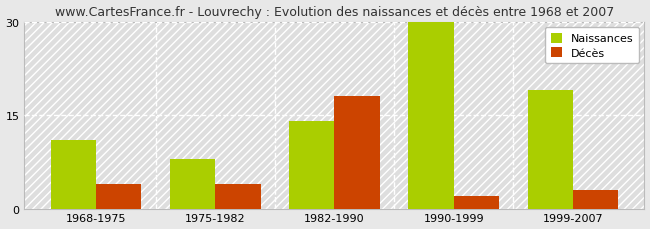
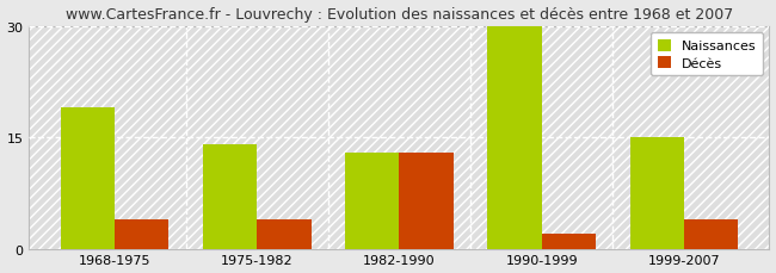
Naissances/1968-1975: 11 -> 19
Naissances/1975-1982: 8 -> 14
Naissances/1982-1990: 14 -> 13
Décès/1982-1990: 18 -> 13
Naissances/1999-2007: 19 -> 15
Décès/1999-2007: 3 -> 4
